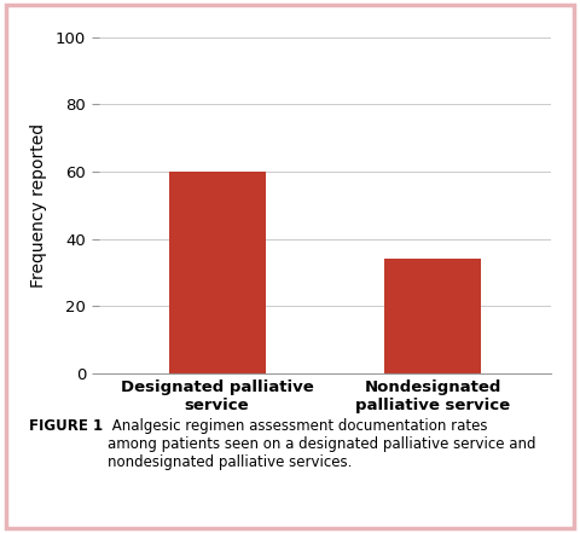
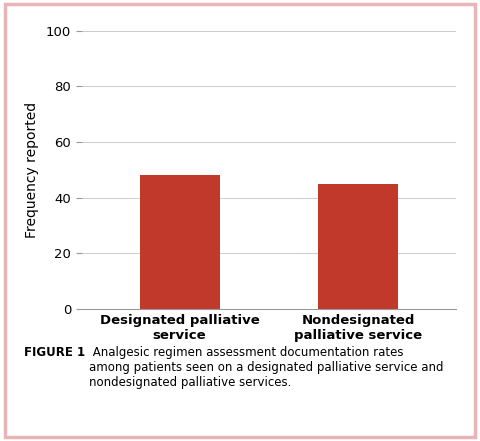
Designated palliative service: 60 -> 48
Nondesignated palliative service: 34 -> 45
